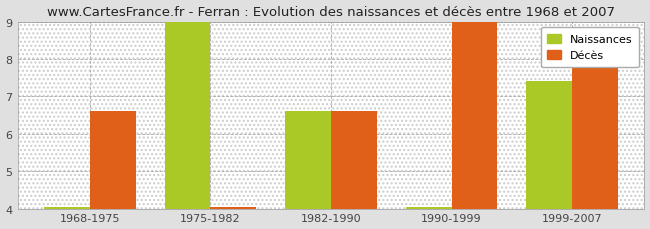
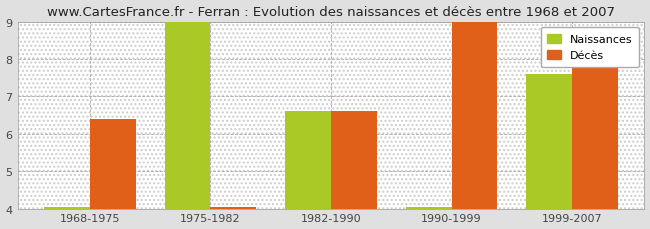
Décès/1968-1975: 6.60 -> 6.40
Naissances/1999-2007: 7.40 -> 7.60
